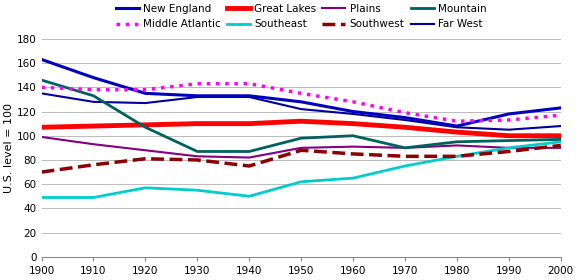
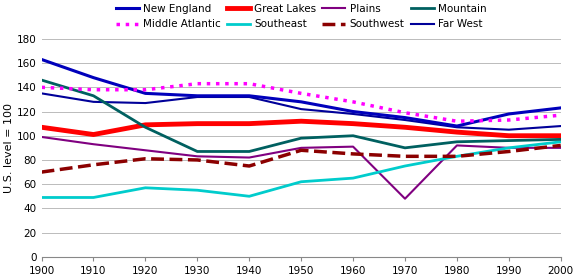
Great Lakes/1910: 108 -> 101
Plains/1970: 90 -> 48
